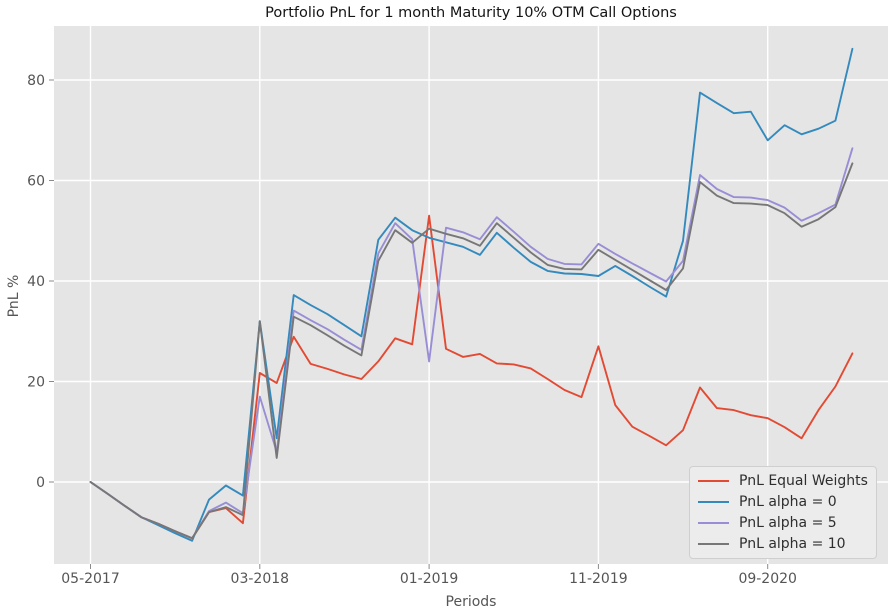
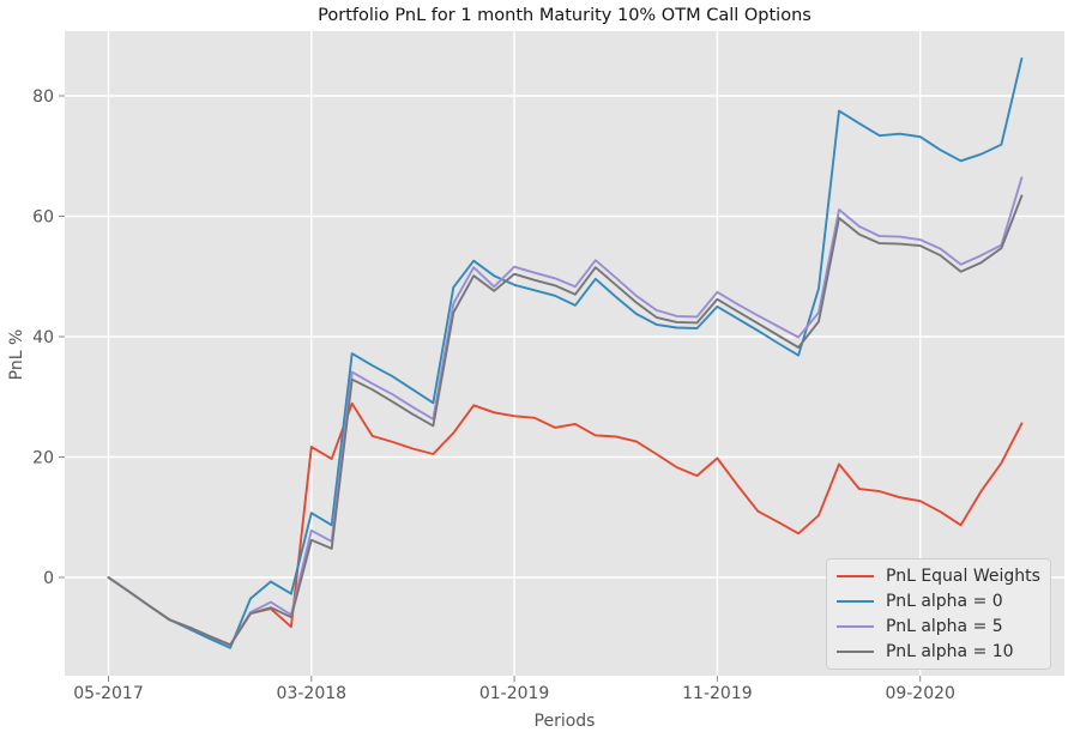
PnL alpha = 0/03-2018: 32 -> 11
PnL alpha = 5/03-2018: 17 -> 8
PnL alpha = 10/03-2018: 32 -> 6
PnL Equal Weights/01-2019: 53 -> 27
PnL alpha = 5/01-2019: 24 -> 52
PnL Equal Weights/11-2019: 27 -> 20
PnL alpha = 0/11-2019: 41 -> 45
PnL alpha = 0/09-2020: 68 -> 73
